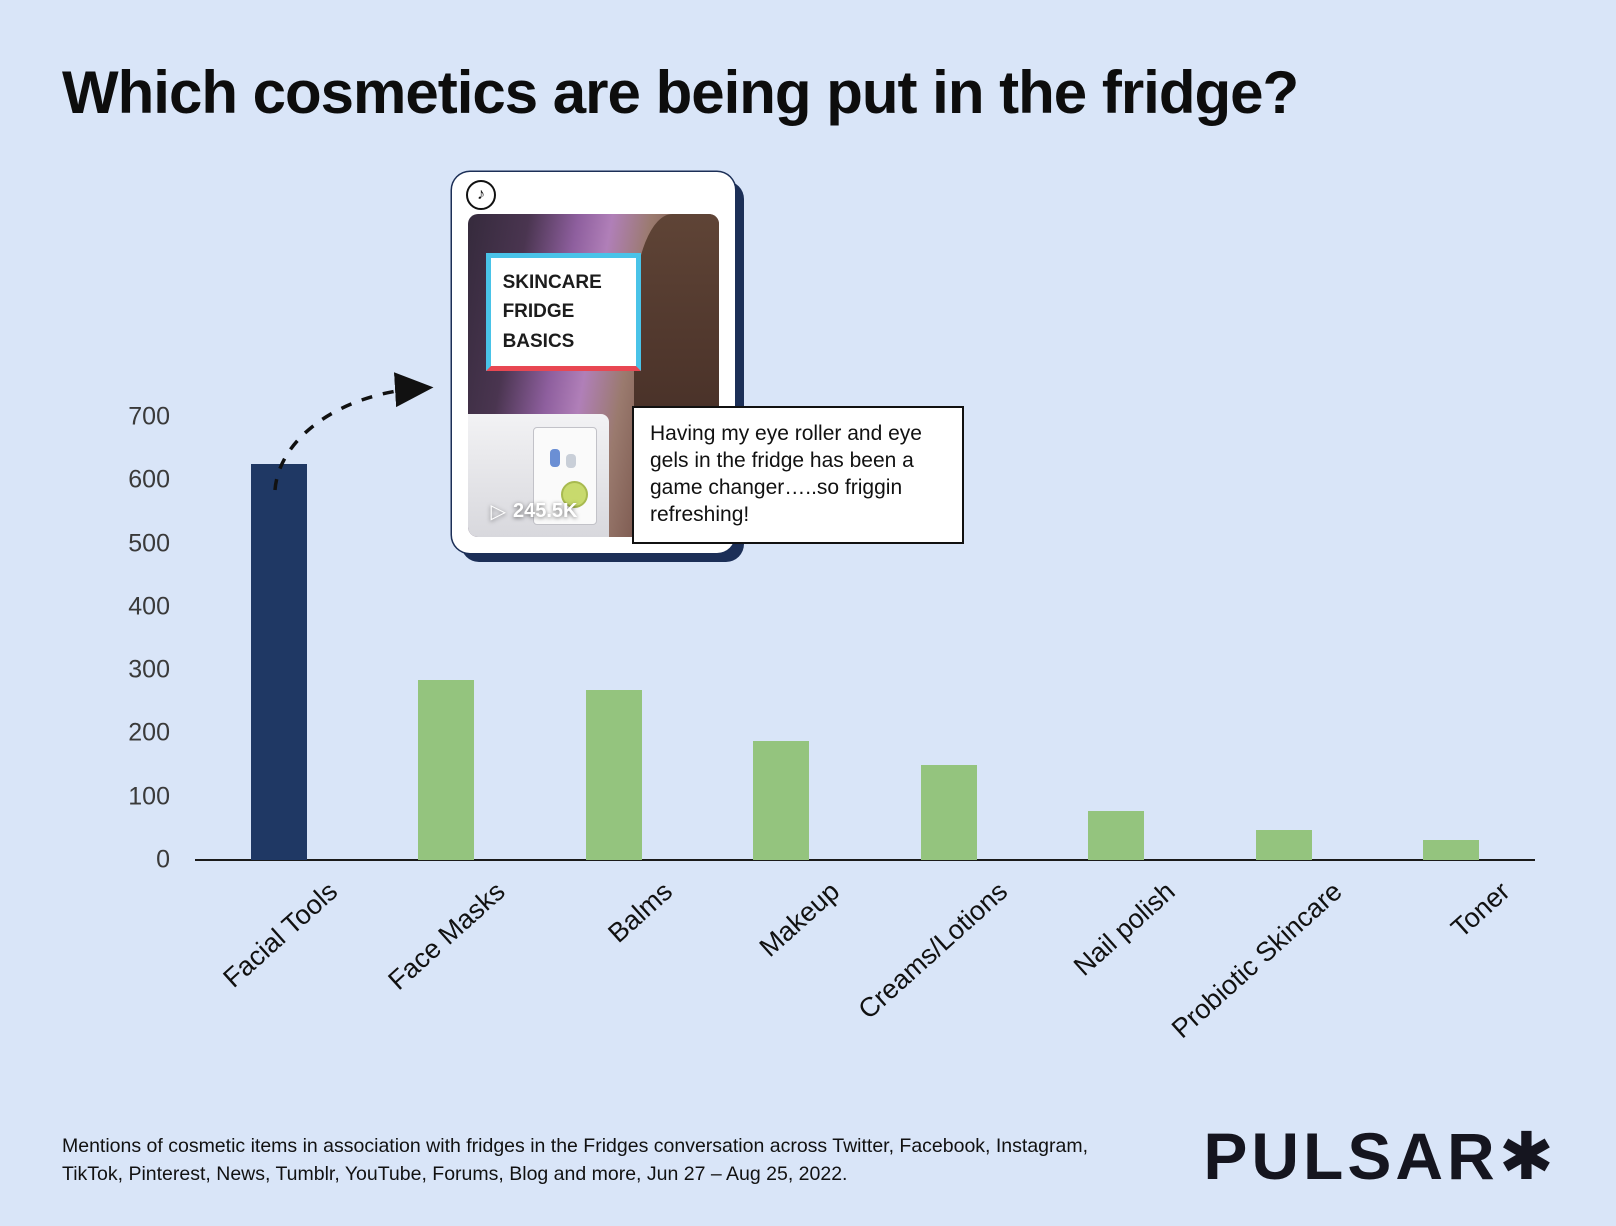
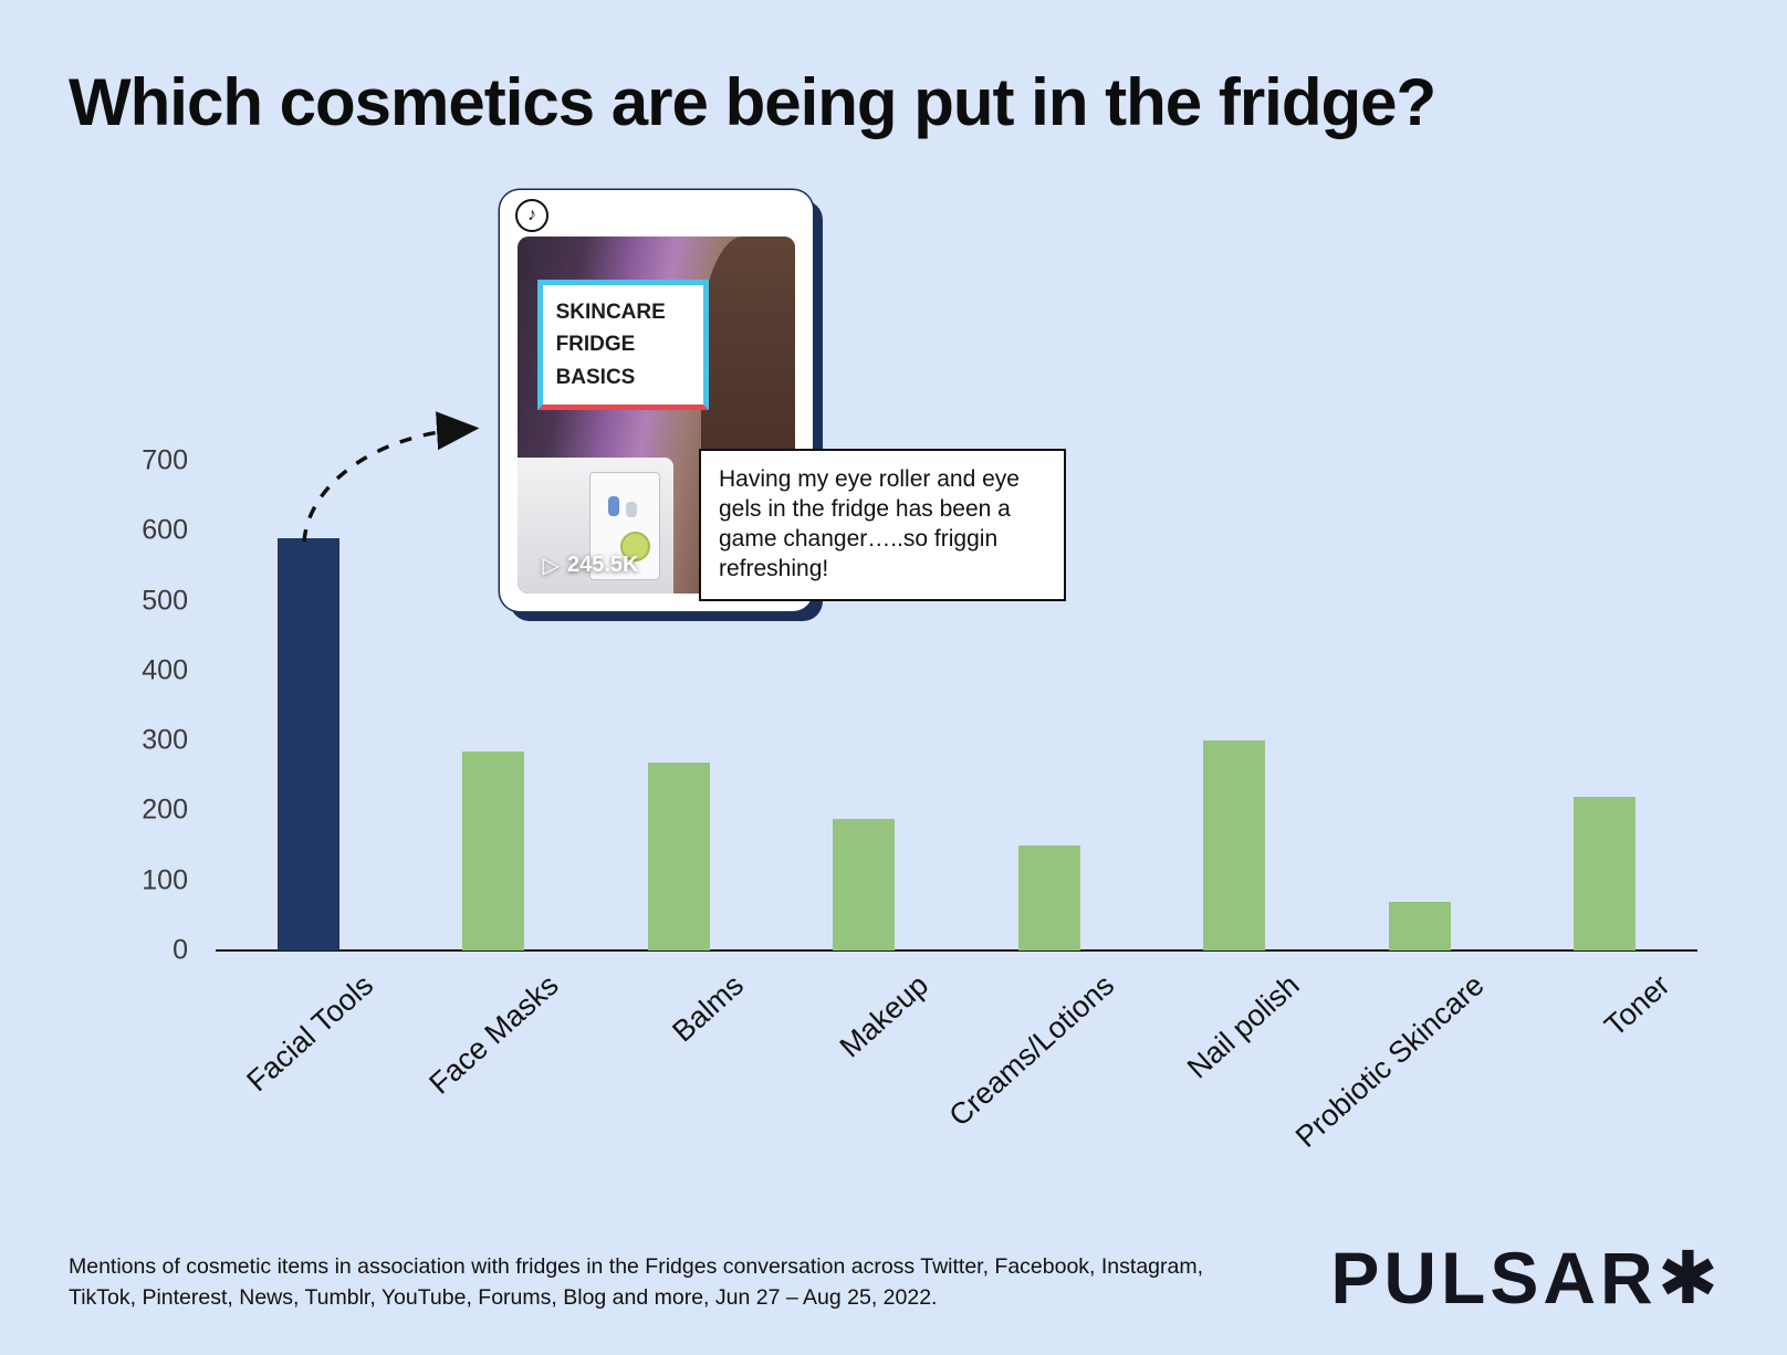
Facial Tools: 620 -> 590
Nail polish: 80 -> 300
Probiotic Skincare: 50 -> 70
Toner: 30 -> 220
